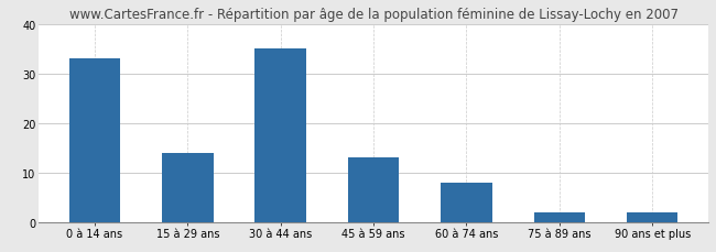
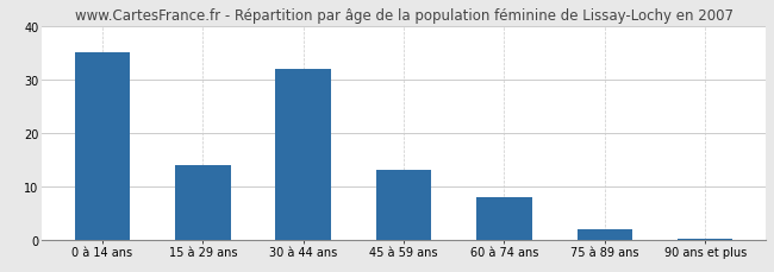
0 à 14 ans: 33.0 -> 35.0
30 à 44 ans: 35.0 -> 32.0
90 ans et plus: 2.0 -> 0.3
